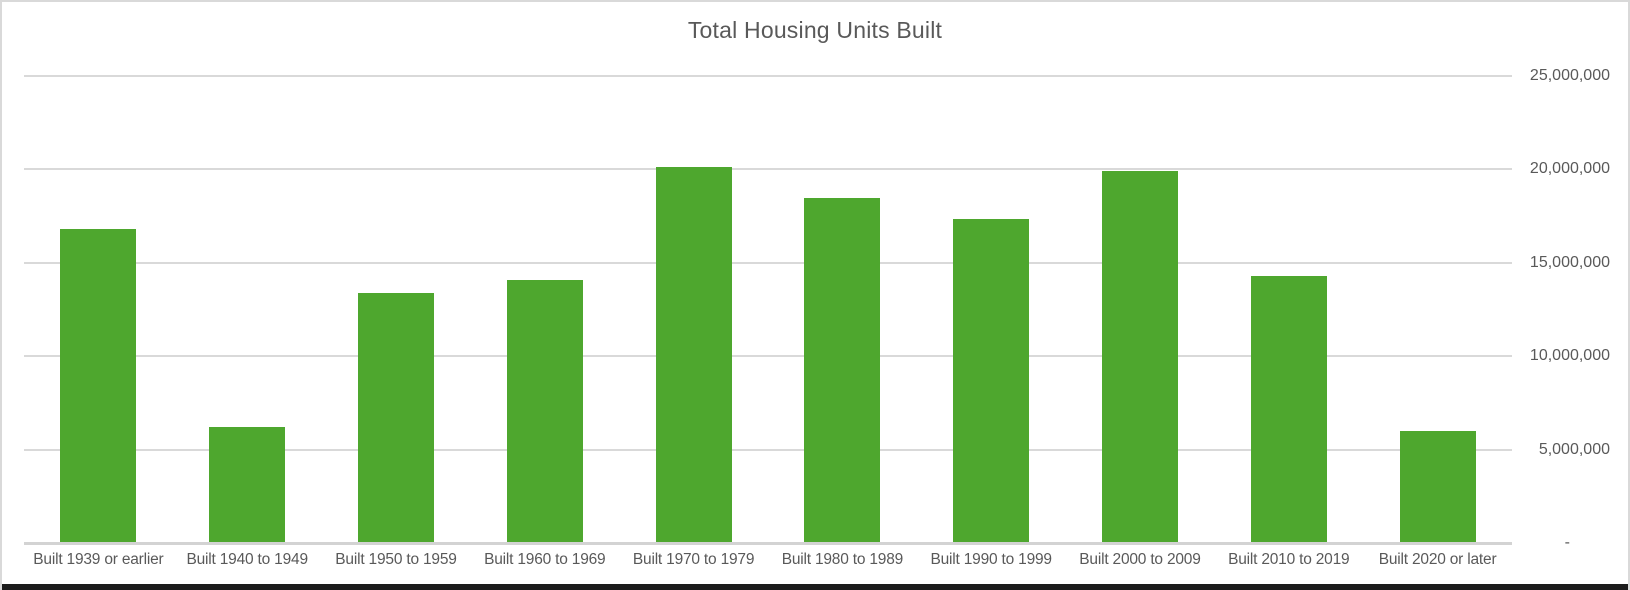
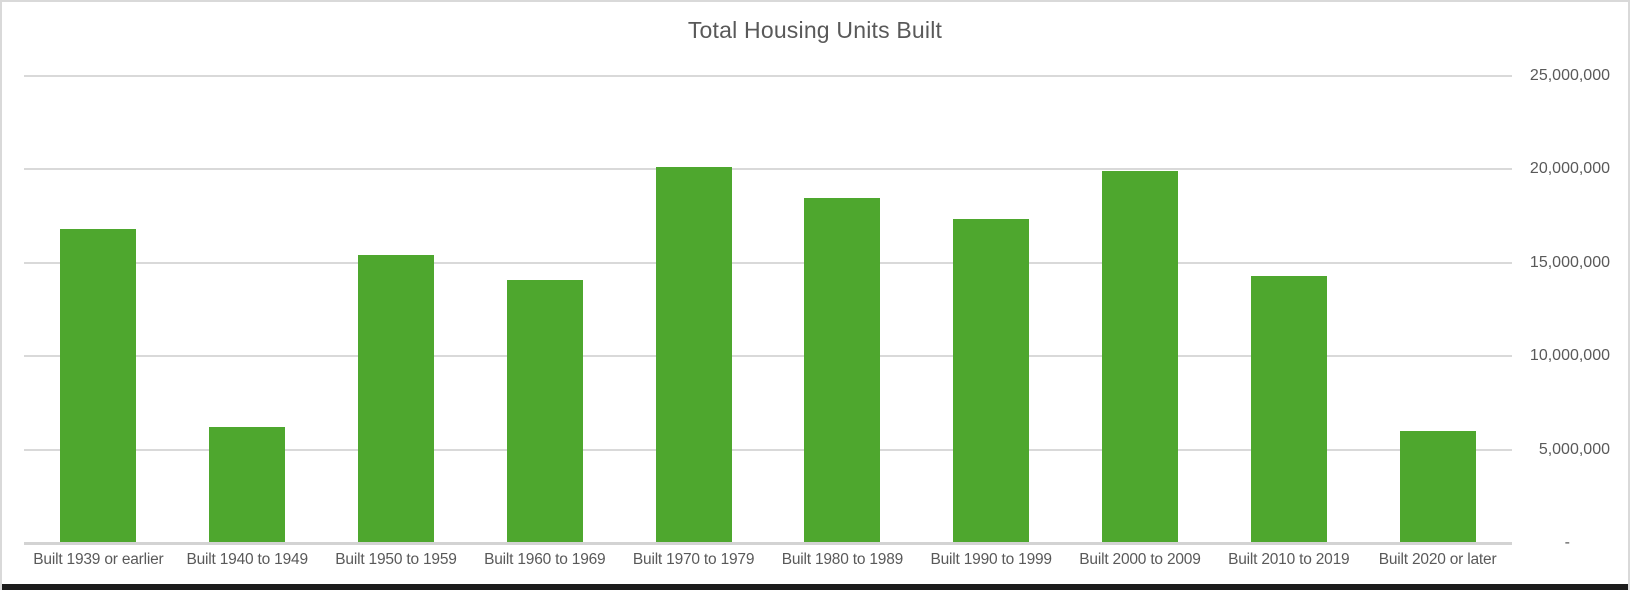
Built 1950 to 1959: 13400000 -> 15400000
